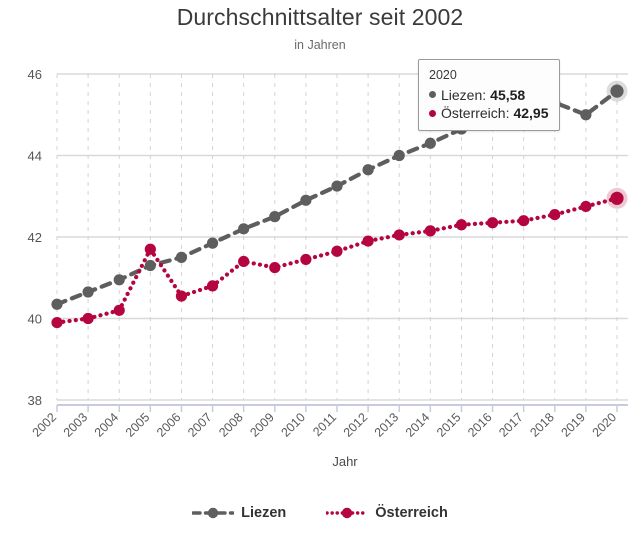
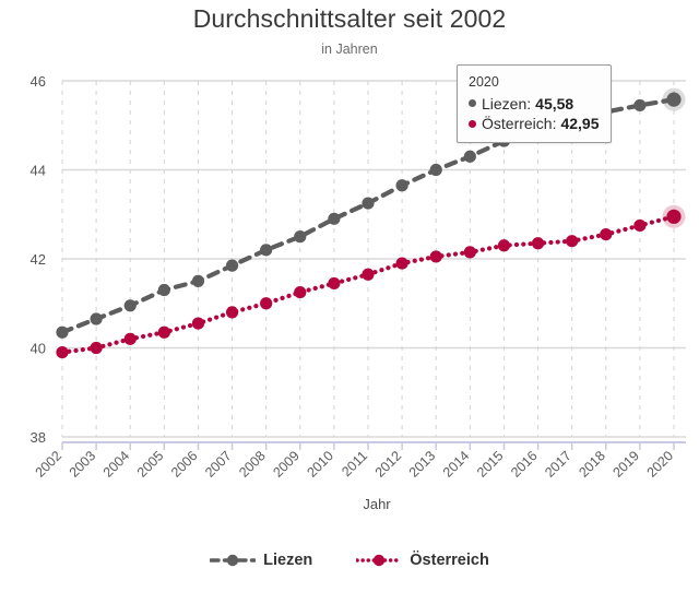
Österreich/2005: 41.7 -> 40.4
Österreich/2008: 41.4 -> 41.0
Liezen/2019: 45.0 -> 45.5
